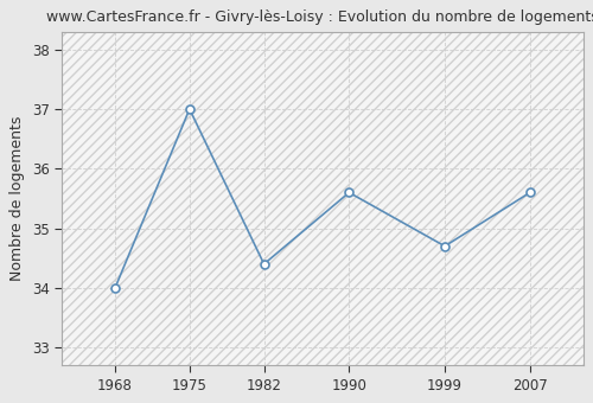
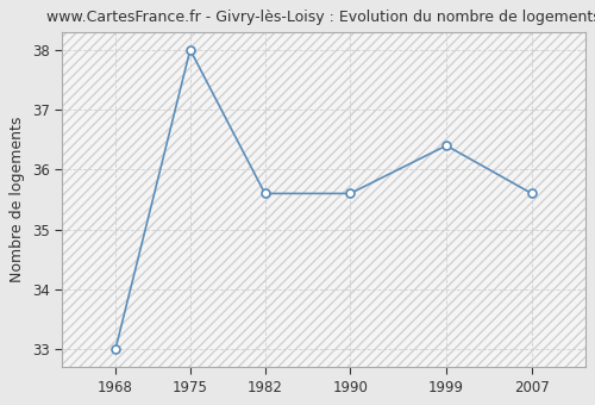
1968: 34.0 -> 33.0
1975: 37.0 -> 38.0
1982: 34.4 -> 35.6
1999: 34.7 -> 36.4
